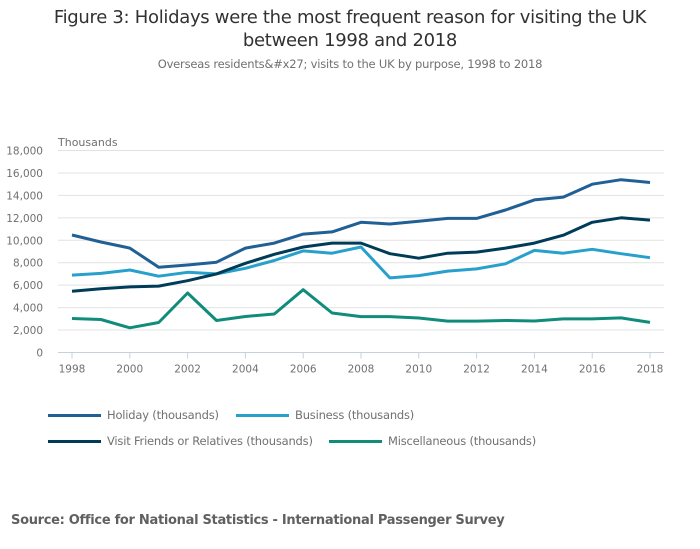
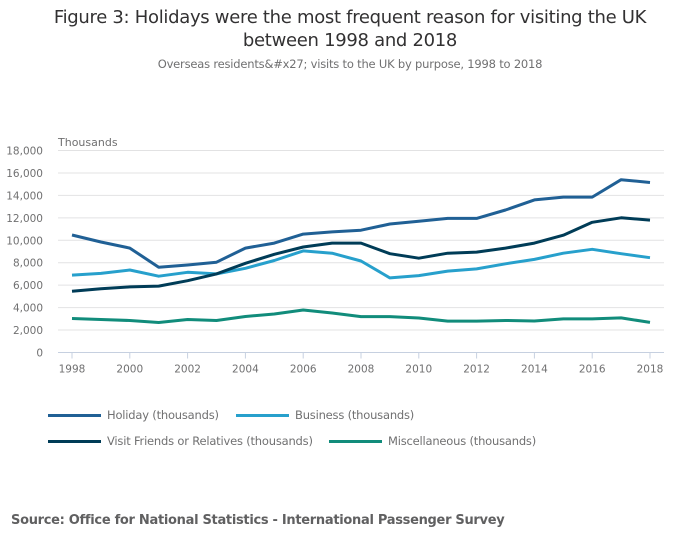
Miscellaneous (thousands)/2000: 2200 -> 2800
Miscellaneous (thousands)/2002: 5300 -> 2900
Miscellaneous (thousands)/2006: 5600 -> 3800
Holiday (thousands)/2008: 11600 -> 10900
Business (thousands)/2008: 9400 -> 8200
Business (thousands)/2014: 9100 -> 8300
Holiday (thousands)/2016: 15000 -> 13800
